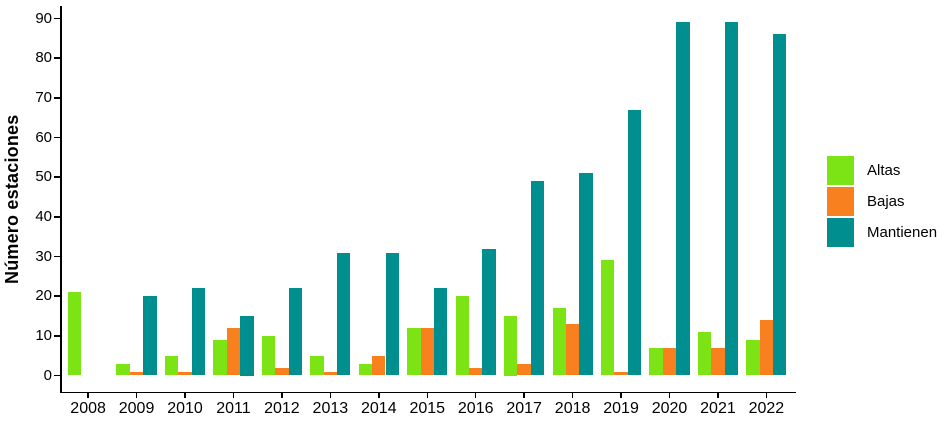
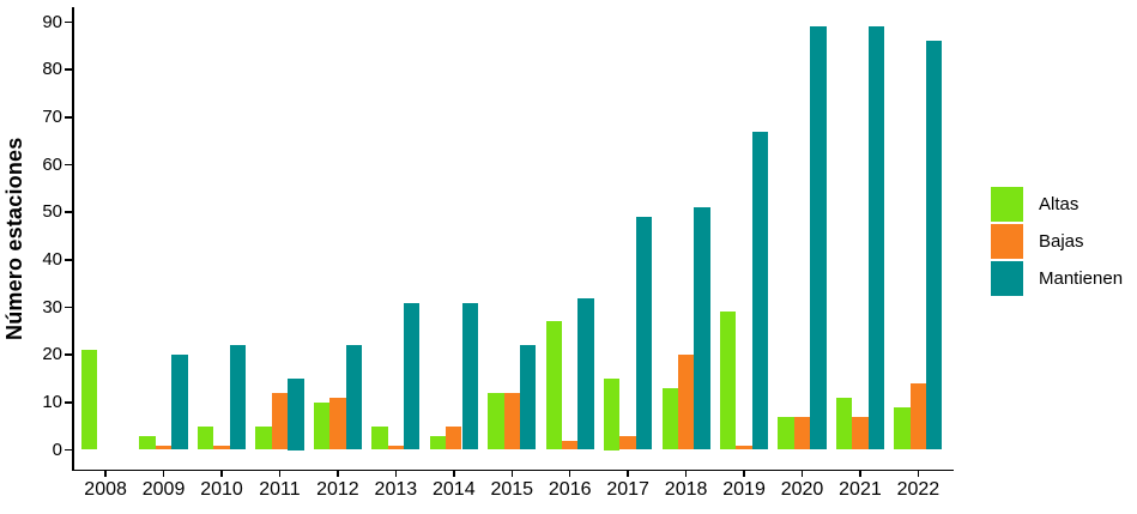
Altas/2011: 9 -> 5
Bajas/2012: 2 -> 11
Altas/2016: 20 -> 27
Altas/2018: 17 -> 13
Bajas/2018: 13 -> 20
